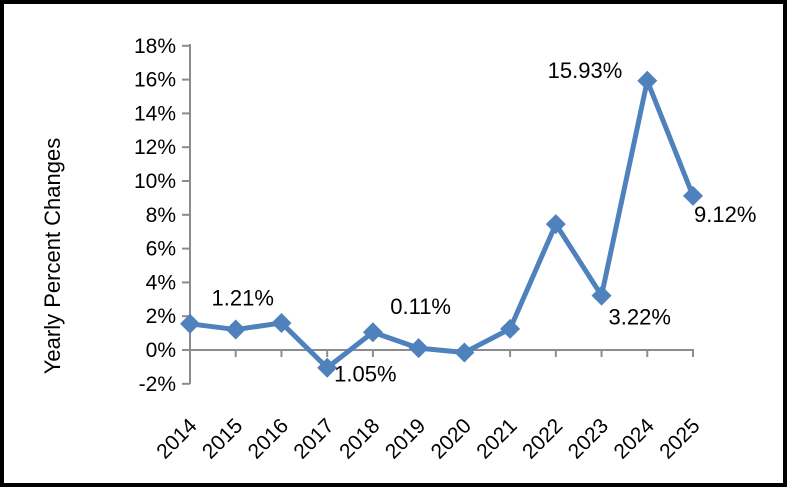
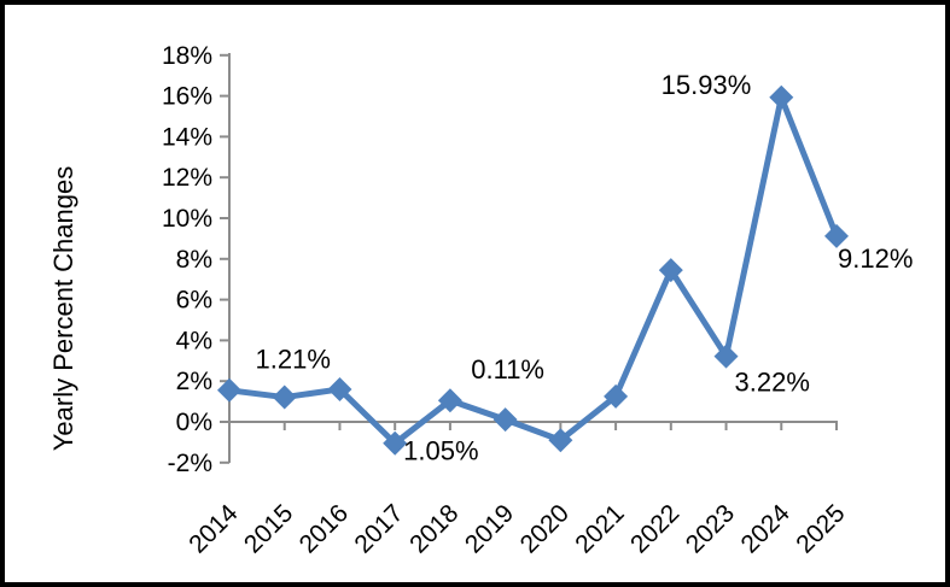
2020: -0.1% -> -0.9%
